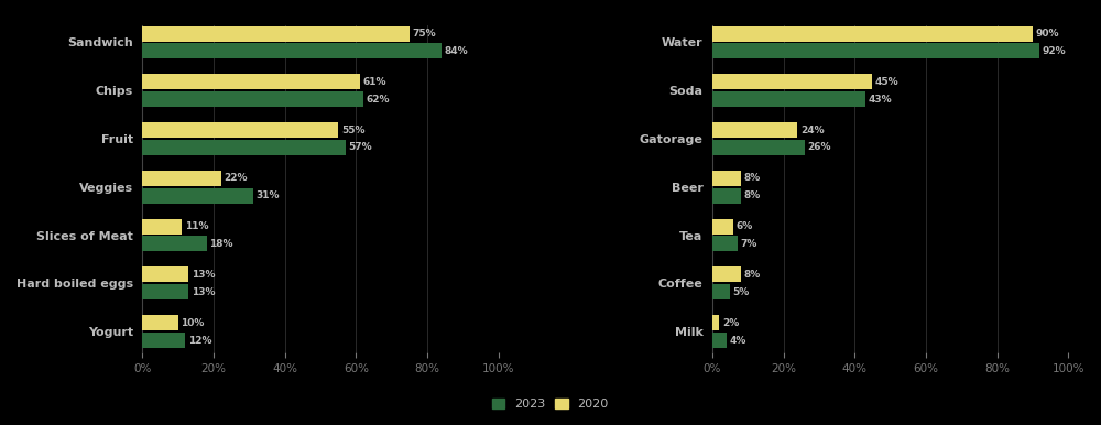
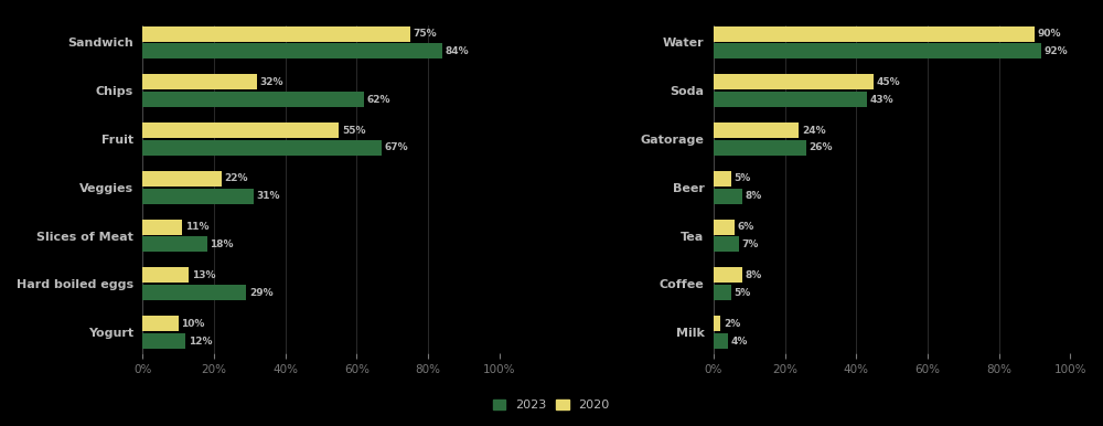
2020/Chips: 61% -> 32%
2023/Fruit: 57% -> 67%
2023/Hard boiled eggs: 13% -> 29%
2020/Beer: 8% -> 5%
